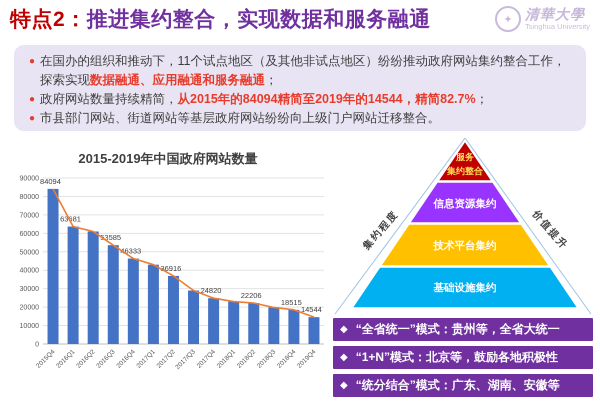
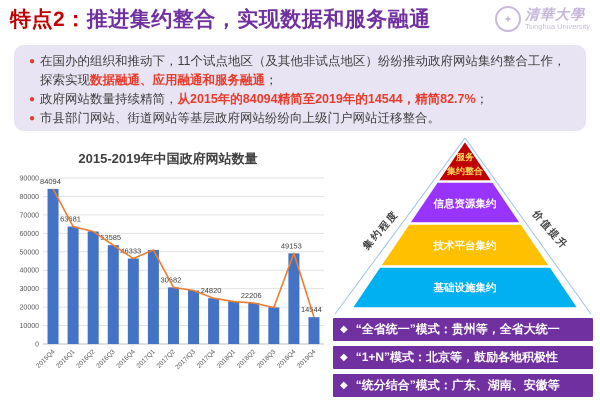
2017Q1: 43000 -> 51000
2017Q2: 36916 -> 30682
2018Q4: 18515 -> 49153
